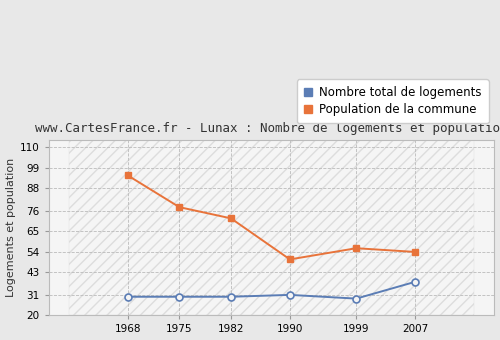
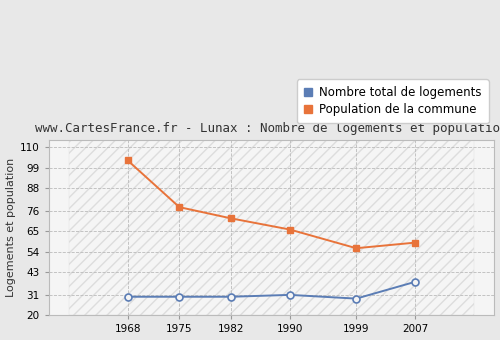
Population de la commune/1968: 95 -> 103
Population de la commune/1990: 50 -> 66
Population de la commune/2007: 54 -> 59
